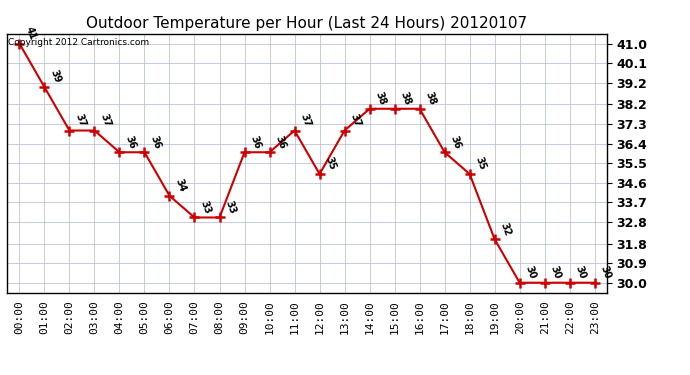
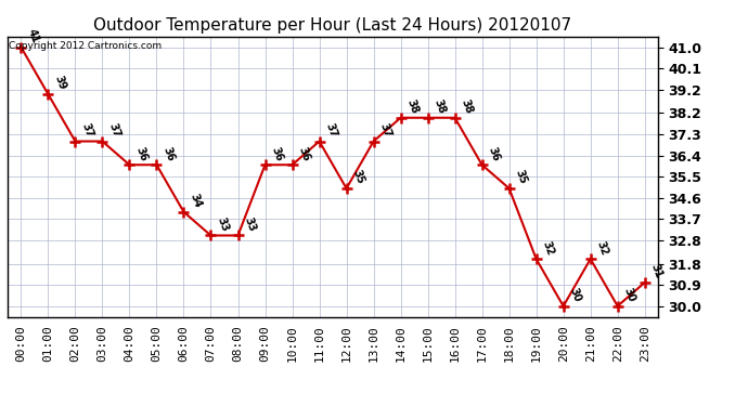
21:00: 30 -> 32
23:00: 30 -> 31
